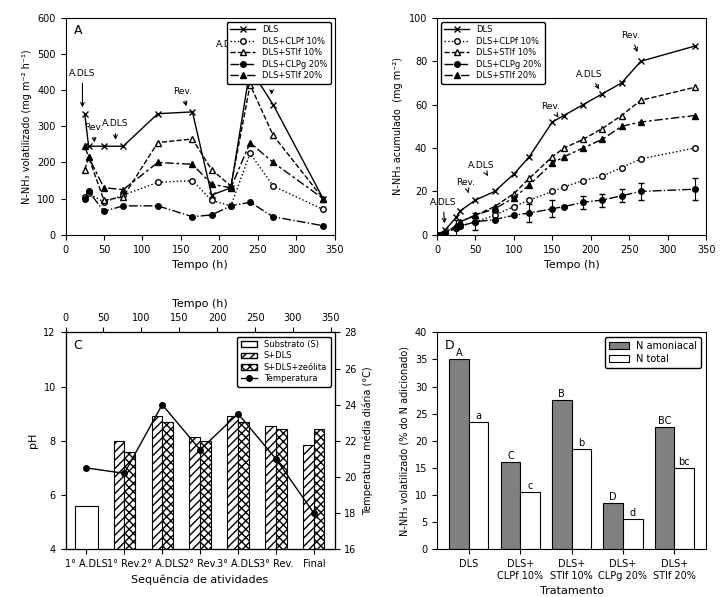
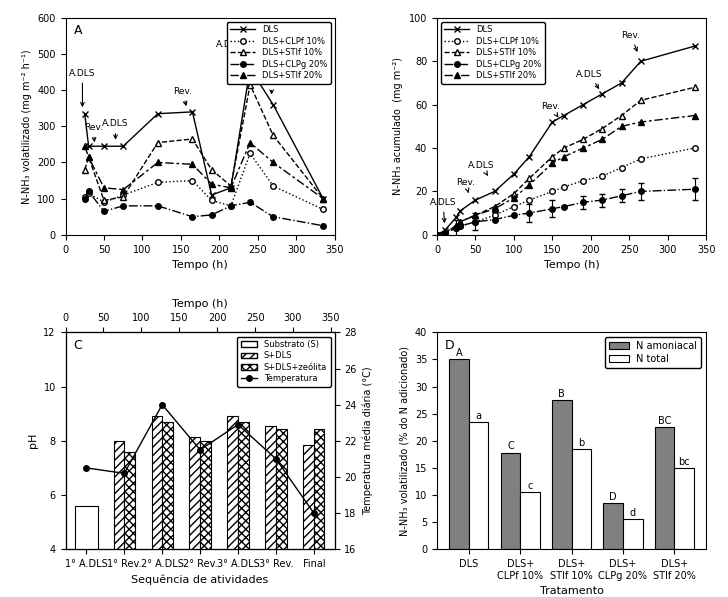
Temperatura/3° A.DLS: 23.5 -> 22.9
N amoniacal/DLS+ CLPf 10%: 16.0 -> 17.8
